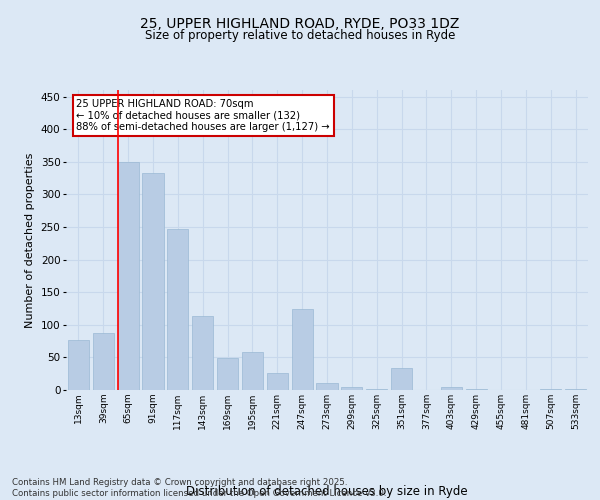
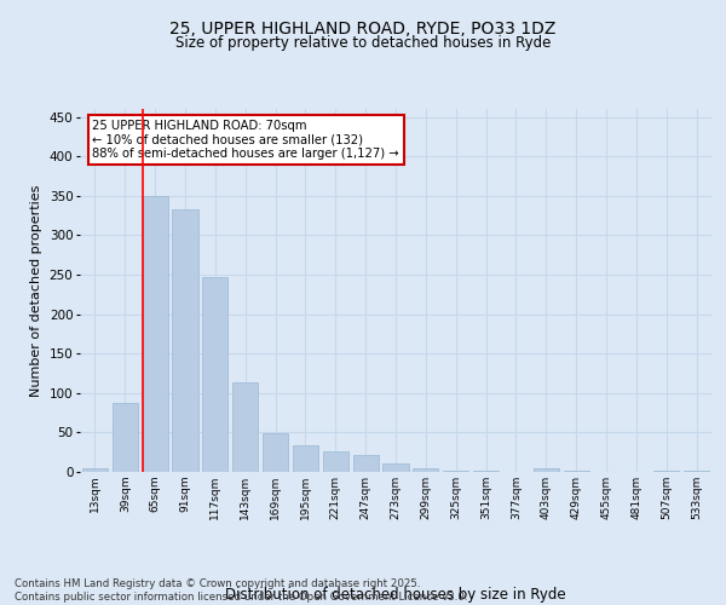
13sqm: 76 -> 5
195sqm: 58 -> 33
247sqm: 124 -> 21
351sqm: 34 -> 1
